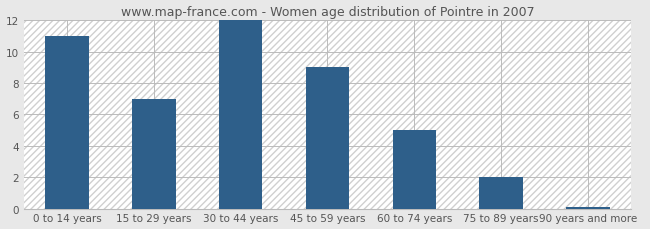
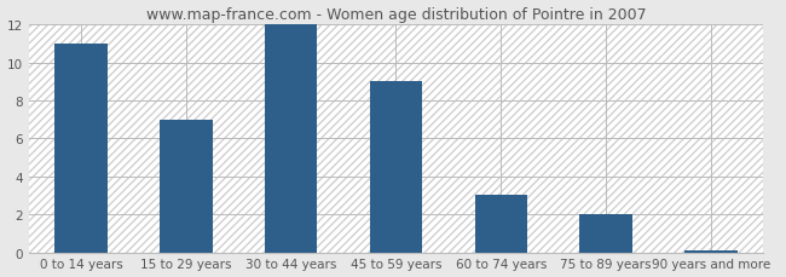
60 to 74 years: 5.0 -> 3.0
